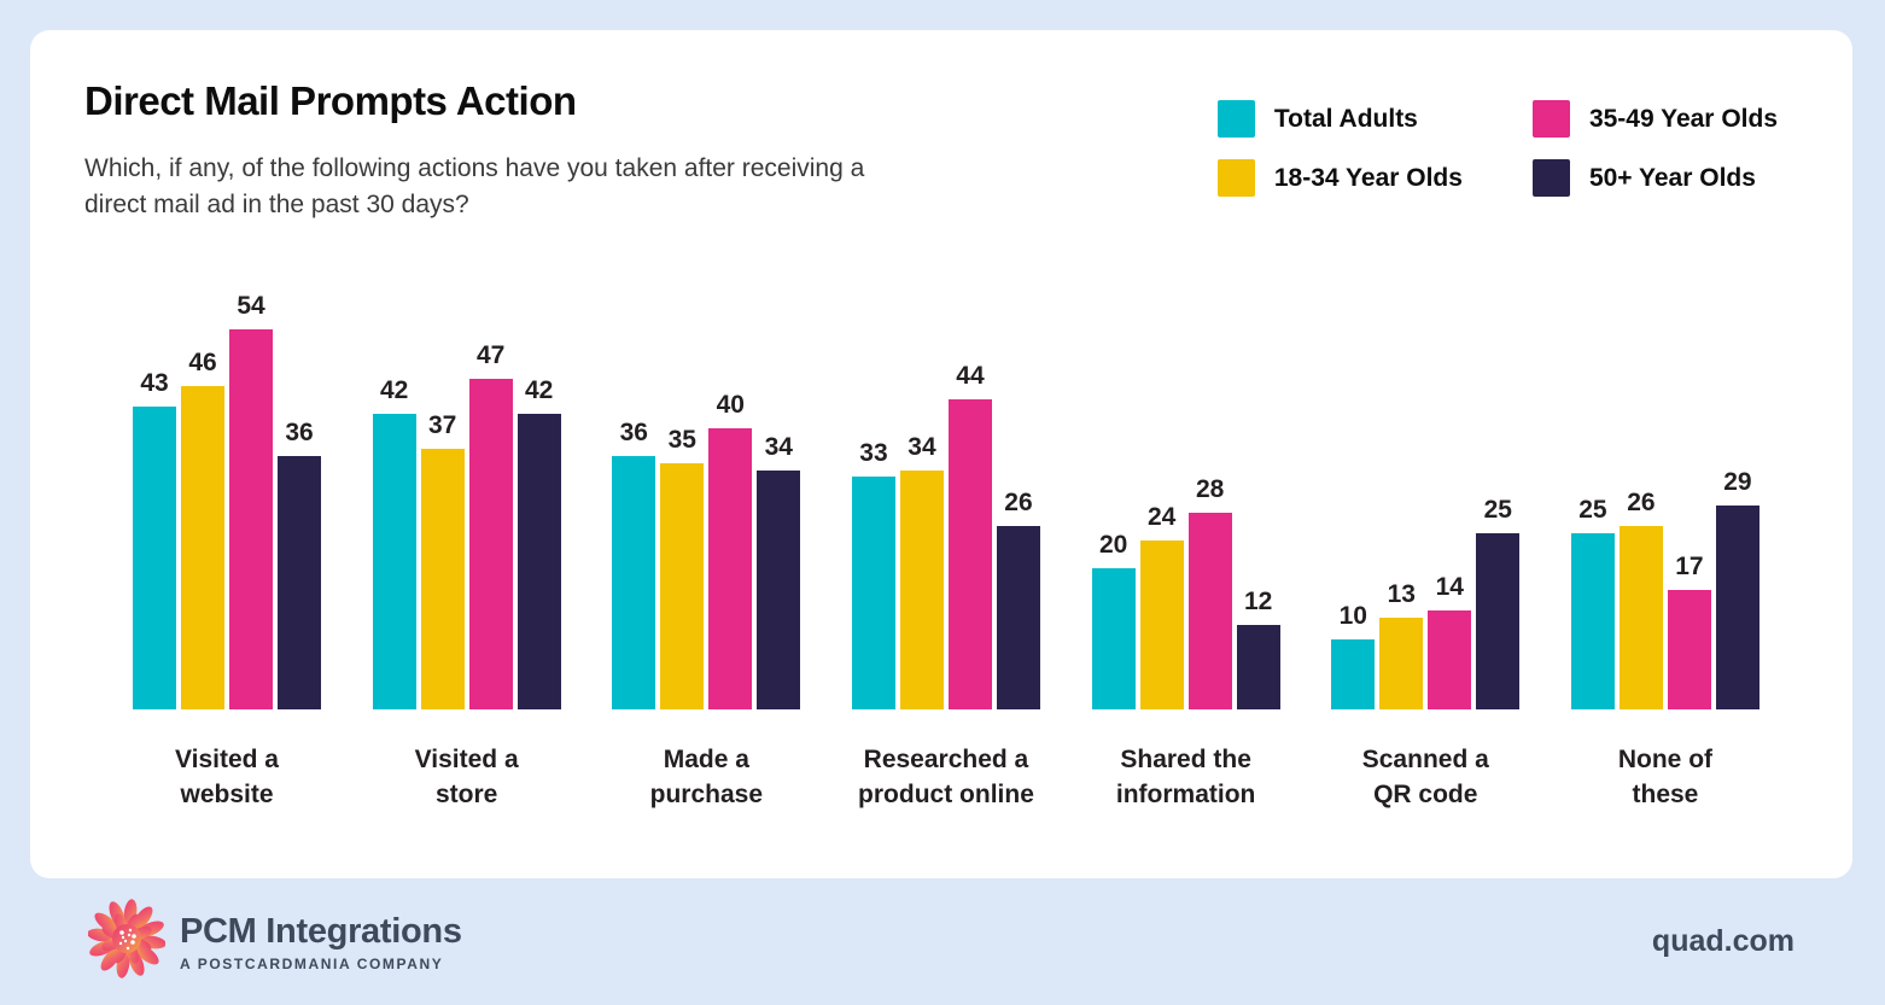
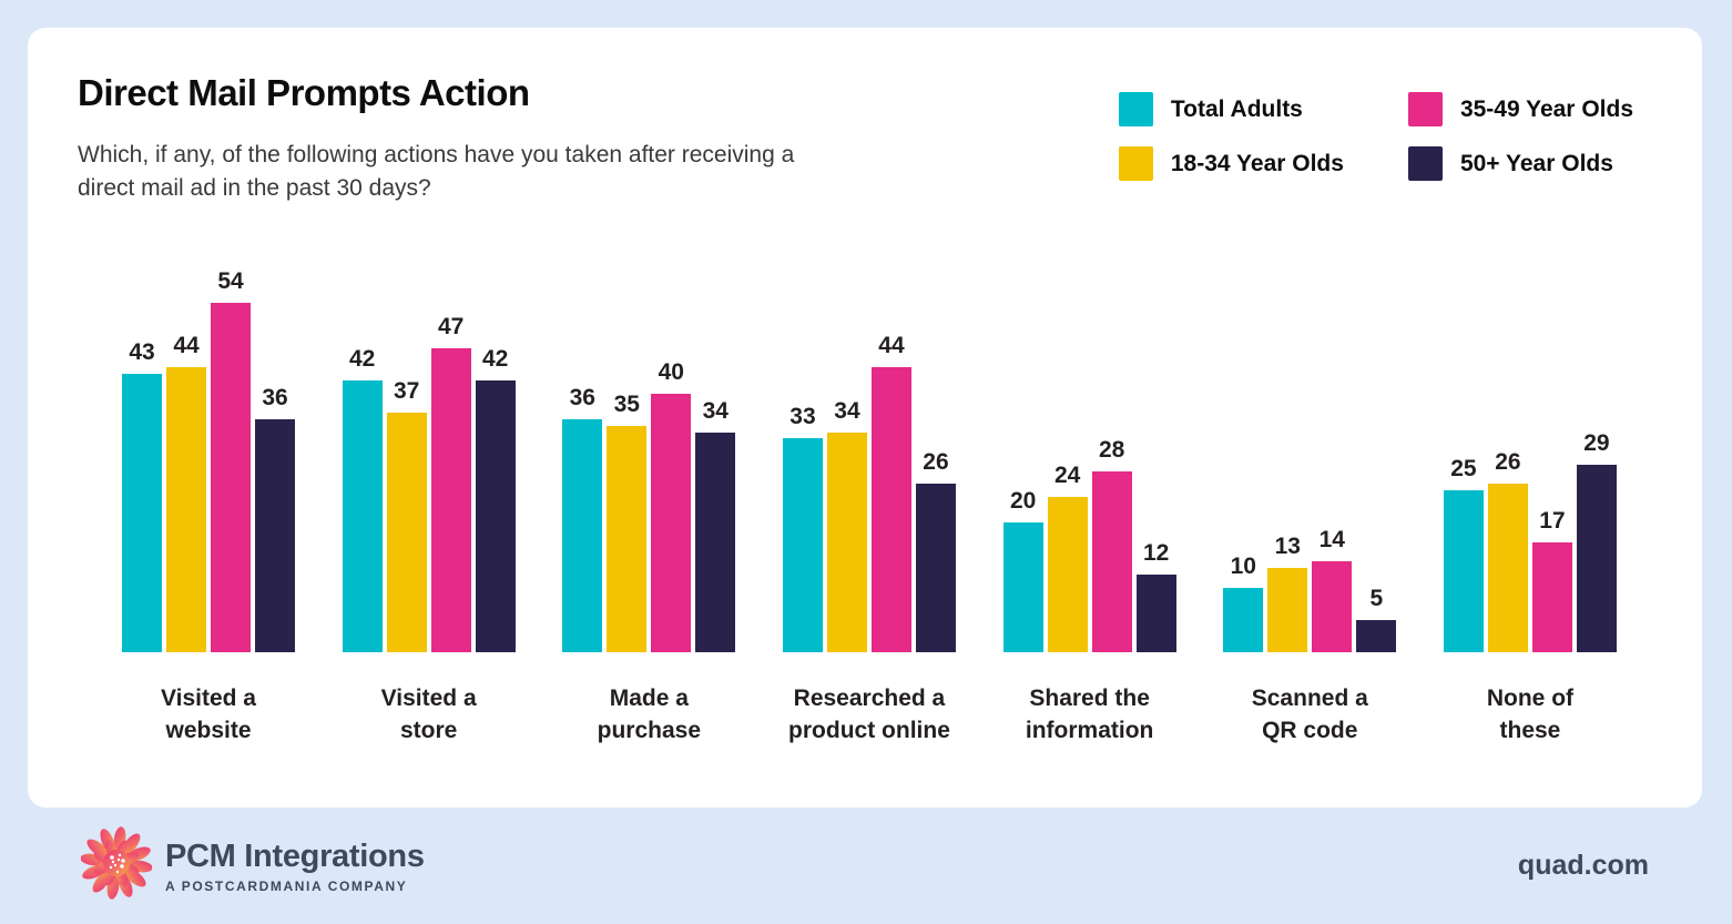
18-34 Year Olds/Visited a website: 46 -> 44
50+ Year Olds/Scanned a QR code: 25 -> 5
